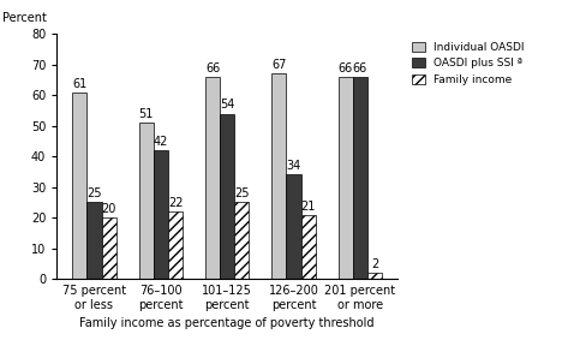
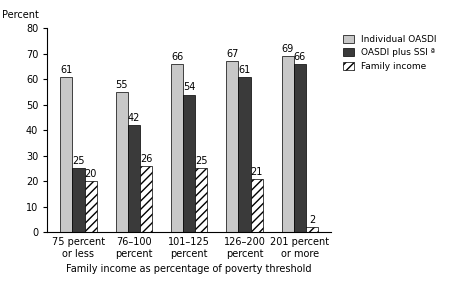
Individual OASDI/76–100 percent: 51 -> 55
Family income/76–100 percent: 22 -> 26
OASDI plus SSI ª/126–200 percent: 34 -> 61
Individual OASDI/201 percent or more: 66 -> 69
